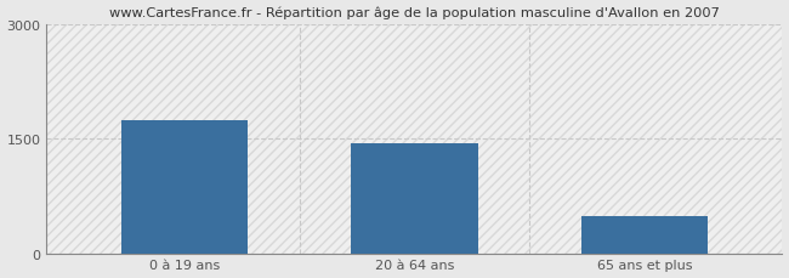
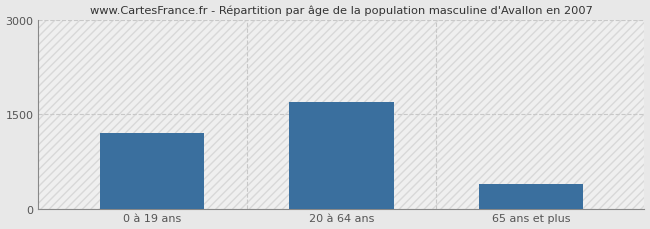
0 à 19 ans: 1740 -> 1200
20 à 64 ans: 1440 -> 1700
65 ans et plus: 480 -> 390
